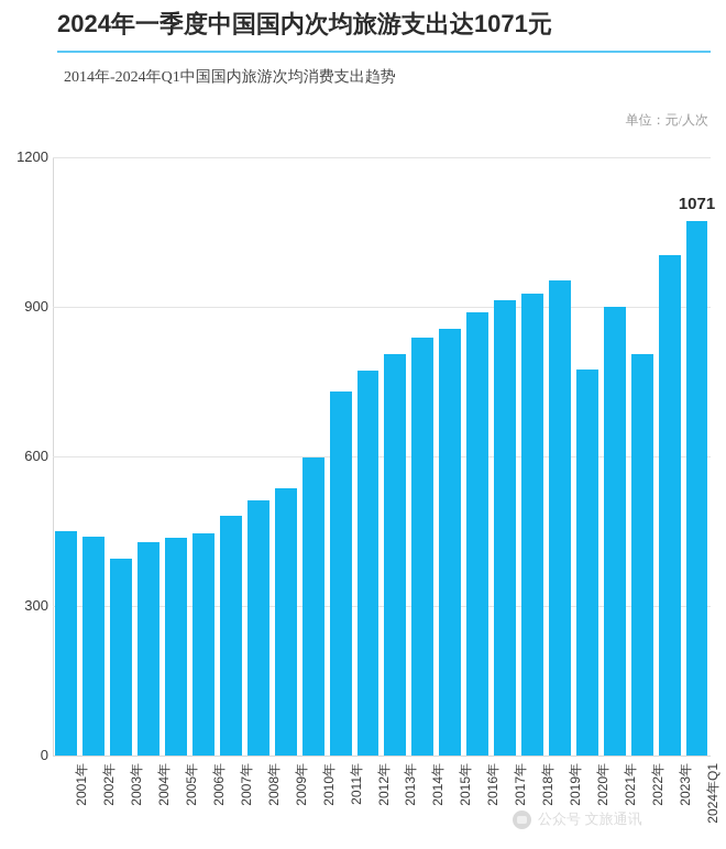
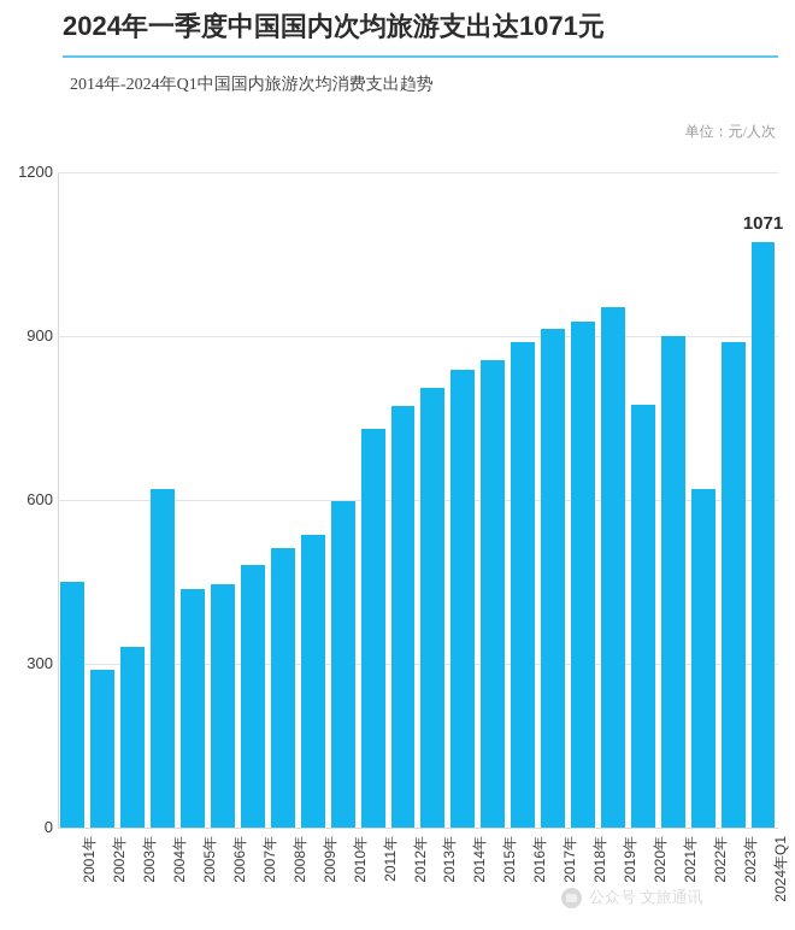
2002年: 440 -> 290
2003年: 400 -> 330
2004年: 430 -> 620
2022年: 810 -> 620
2023年: 1000 -> 890
